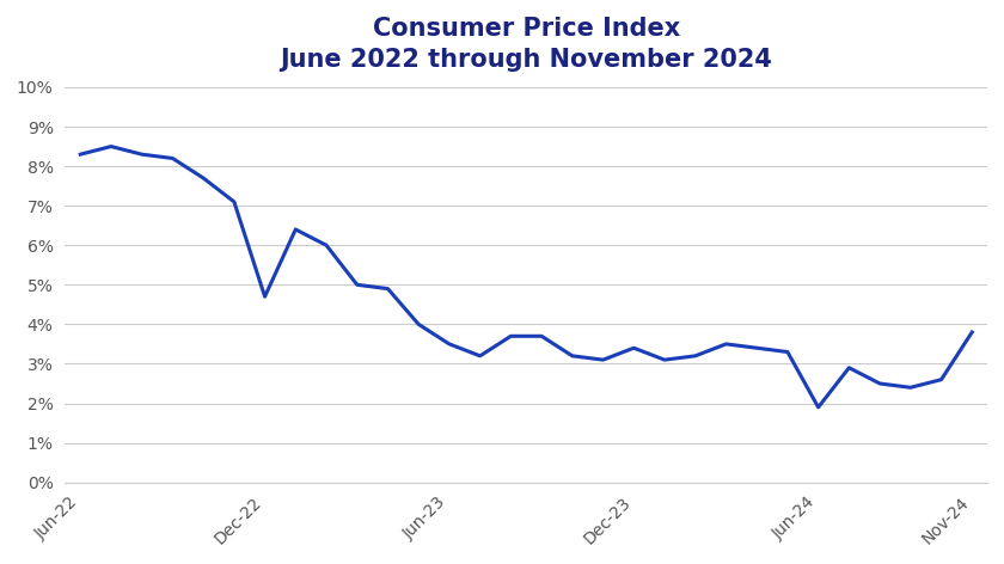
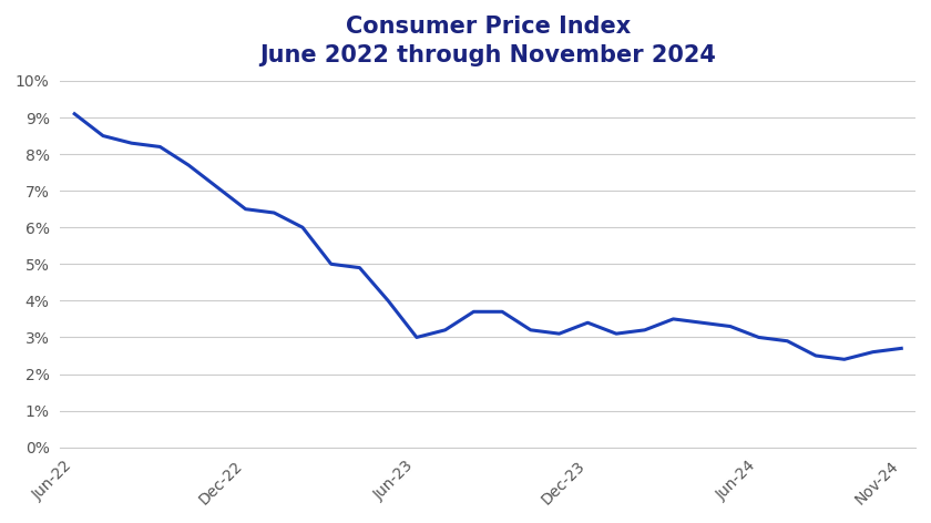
Jun-22: 8.3% -> 9.1%
Dec-22: 4.7% -> 6.5%
Jun-23: 3.5% -> 3.0%
Jun-24: 1.9% -> 3.0%
Nov-24: 3.8% -> 2.7%
